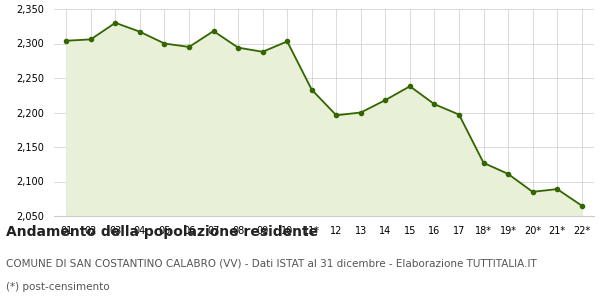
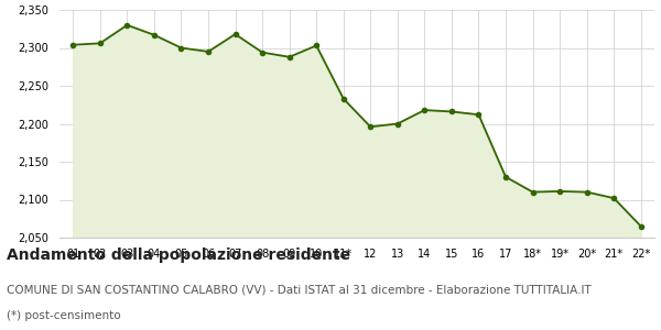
15: 2,238 -> 2,216
17: 2,197 -> 2,130
18*: 2,127 -> 2,110
20*: 2,085 -> 2,110
21*: 2,089 -> 2,102
